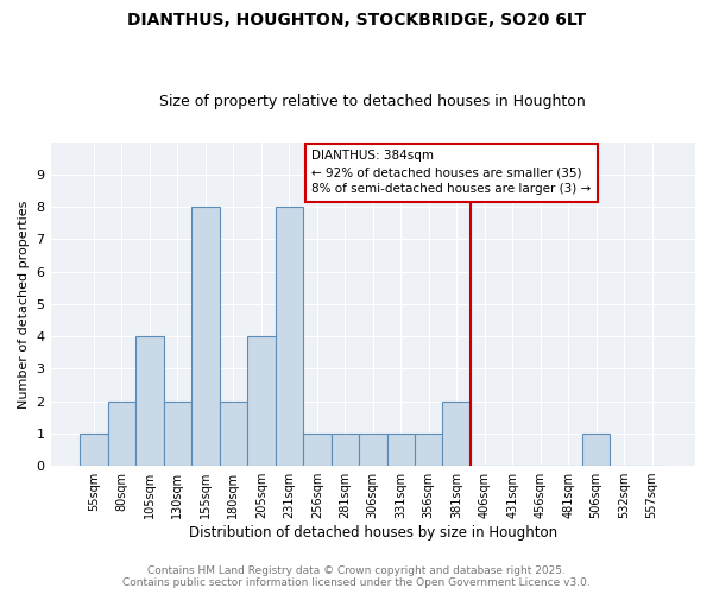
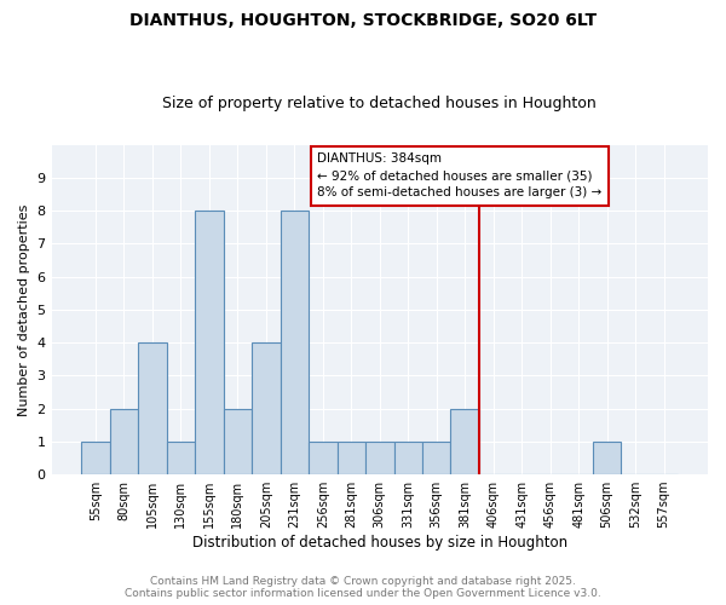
130sqm: 2 -> 1
